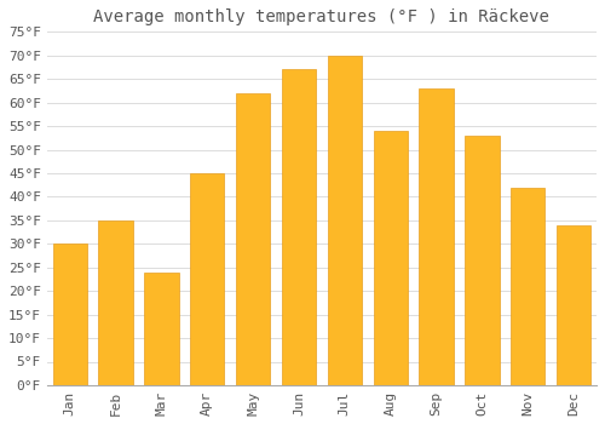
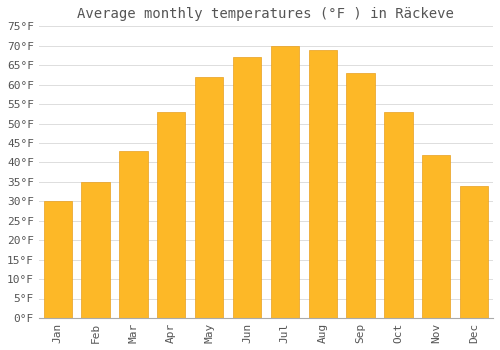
Mar: 24°F -> 43°F
Apr: 45°F -> 53°F
Aug: 54°F -> 69°F
